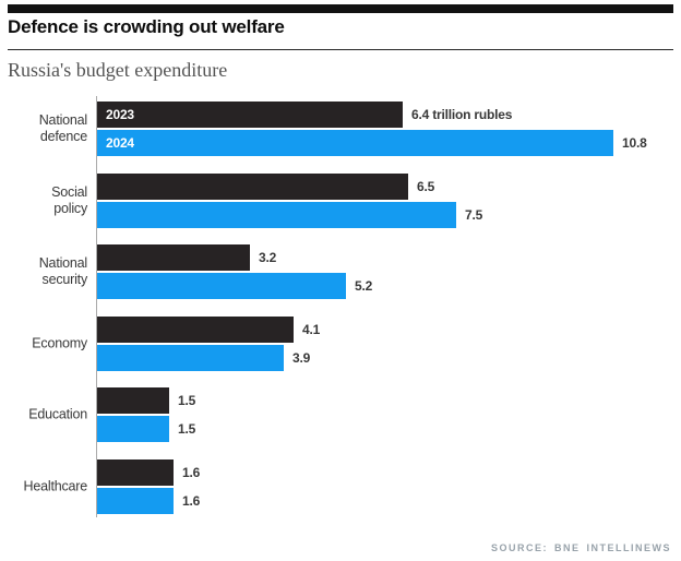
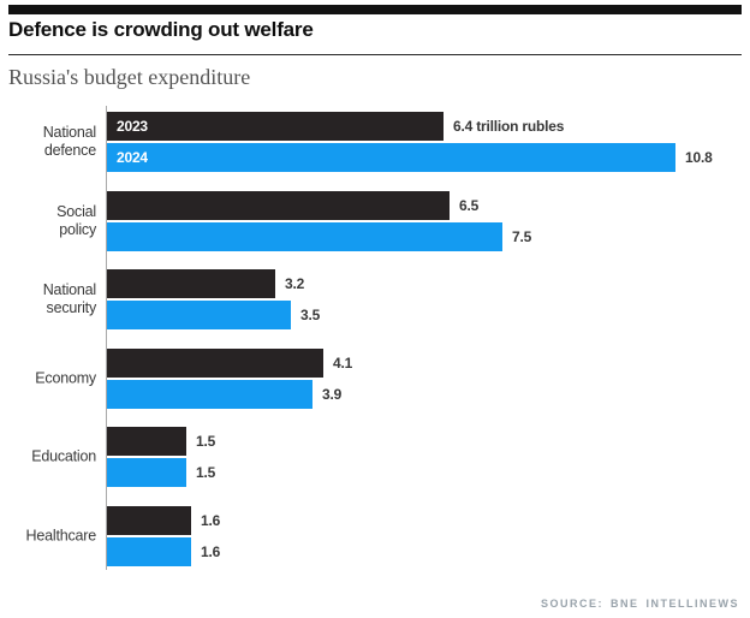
2024/National security: 5.2 -> 3.5
